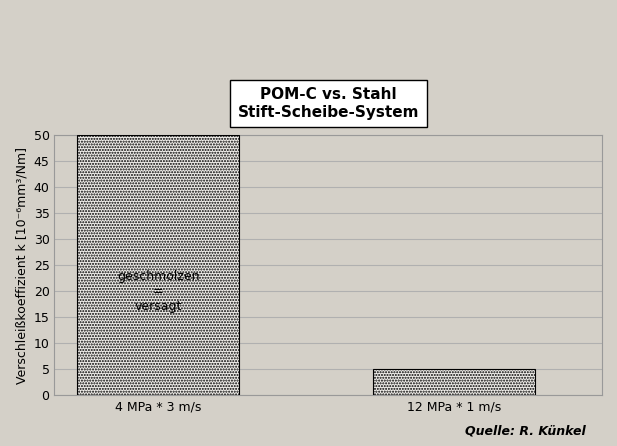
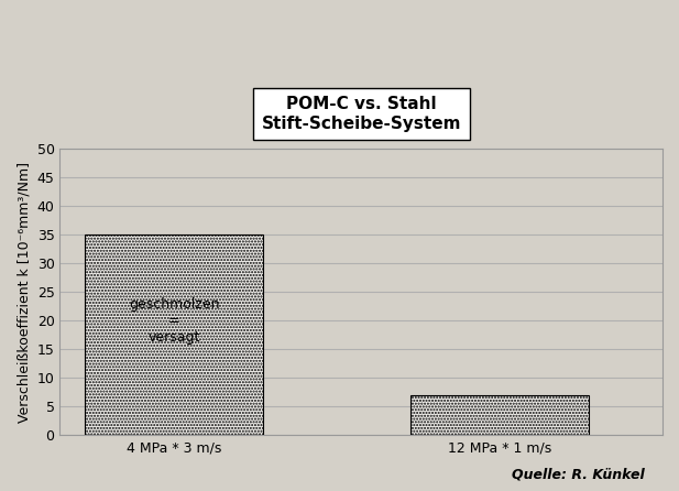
4 MPa * 3 m/s: 50 -> 35
12 MPa * 1 m/s: 5 -> 7
